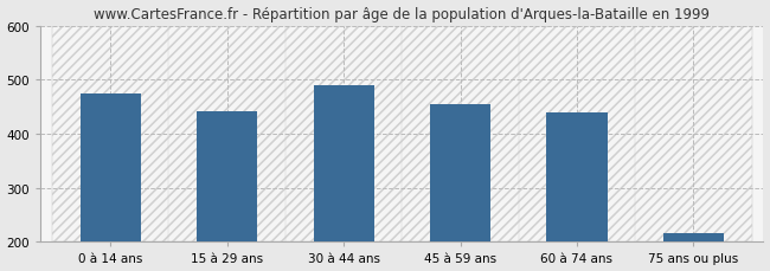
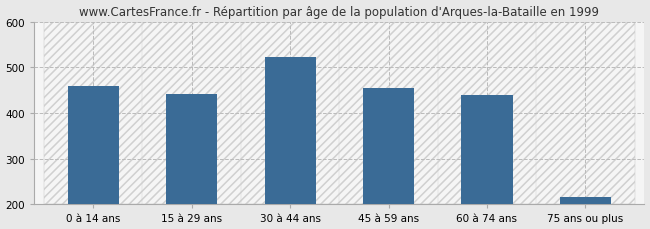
0 à 14 ans: 475 -> 460
30 à 44 ans: 490 -> 522
